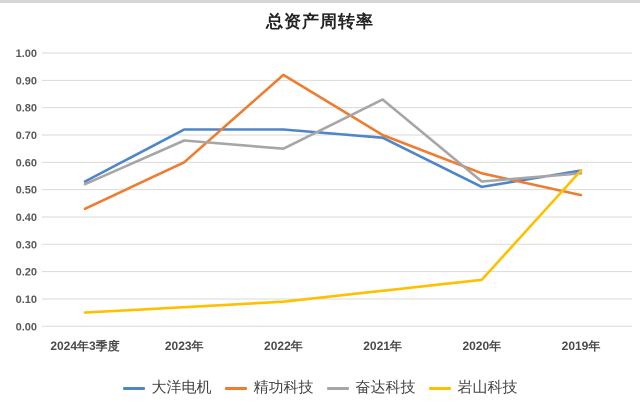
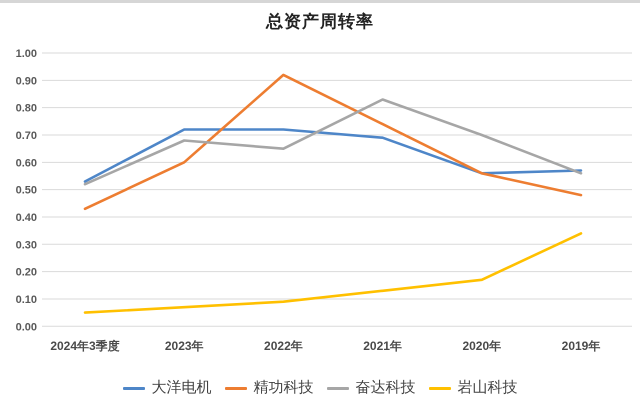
精功科技/2021年: 0.70 -> 0.74
大洋电机/2020年: 0.51 -> 0.56
奋达科技/2020年: 0.53 -> 0.70
岩山科技/2019年: 0.57 -> 0.34
